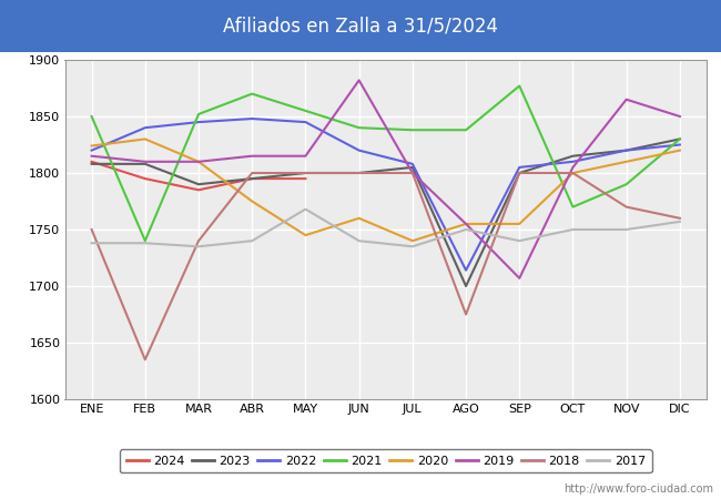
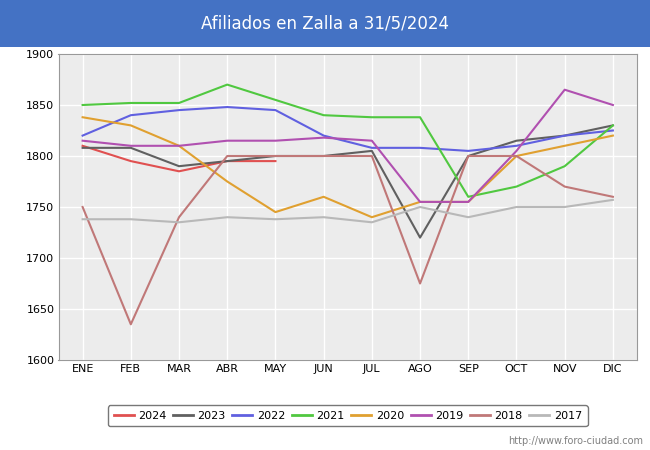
2020/ENE: 1824 -> 1838
2021/FEB: 1740 -> 1852
2017/MAY: 1768 -> 1738
2019/JUN: 1882 -> 1818
2019/JUL: 1800 -> 1815
2023/AGO: 1700 -> 1720
2022/AGO: 1714 -> 1808
2021/SEP: 1877 -> 1760
2019/SEP: 1707 -> 1755
